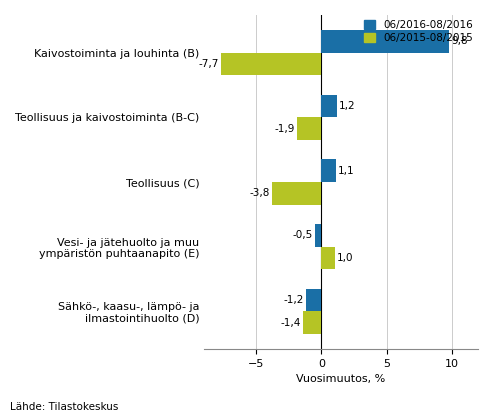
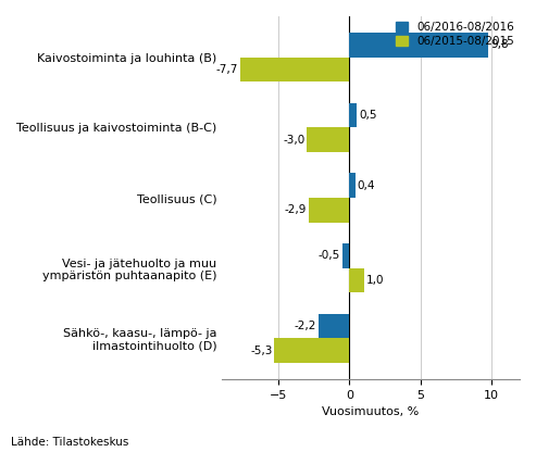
06/2016-08/2016/Teollisuus ja kaivostoiminta (B-C): 1,2 -> 0,5
06/2015-08/2015/Teollisuus ja kaivostoiminta (B-C): -1,9 -> -3,0
06/2016-08/2016/Teollisuus (C): 1,1 -> 0,4
06/2015-08/2015/Teollisuus (C): -3,8 -> -2,9
06/2016-08/2016/Sähkö-, kaasu-, lämpö- ja ilmastointihuolto (D): -1,2 -> -2,2
06/2015-08/2015/Sähkö-, kaasu-, lämpö- ja ilmastointihuolto (D): -1,4 -> -5,3
